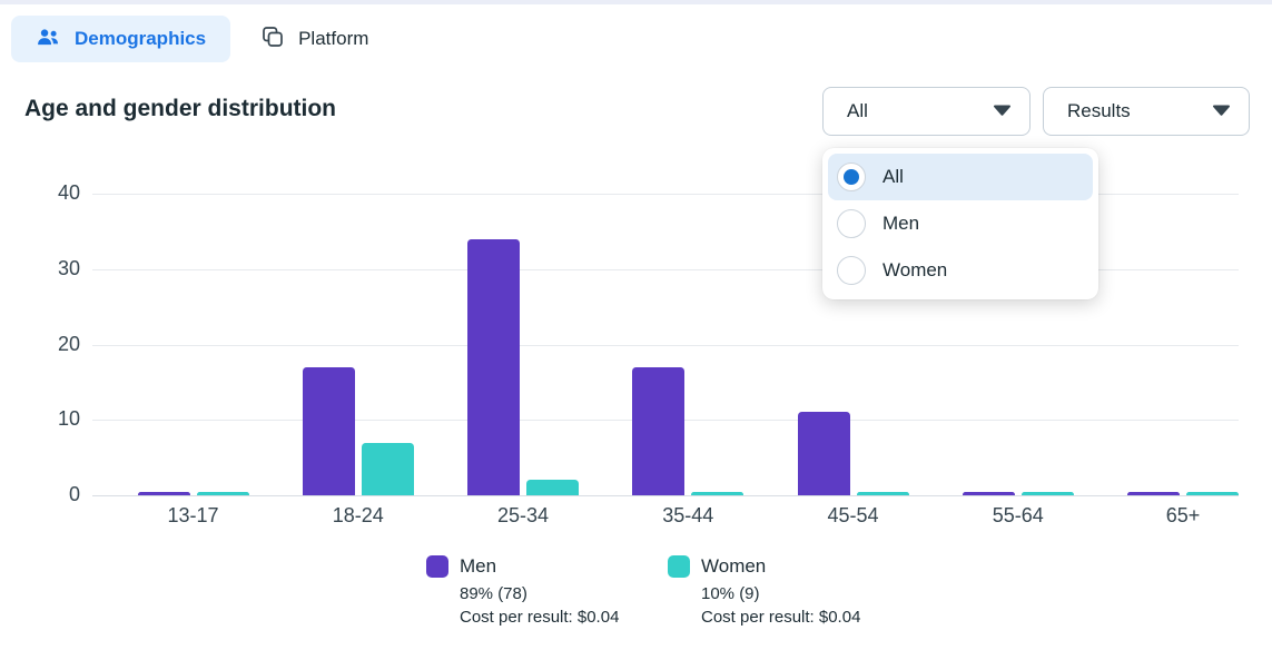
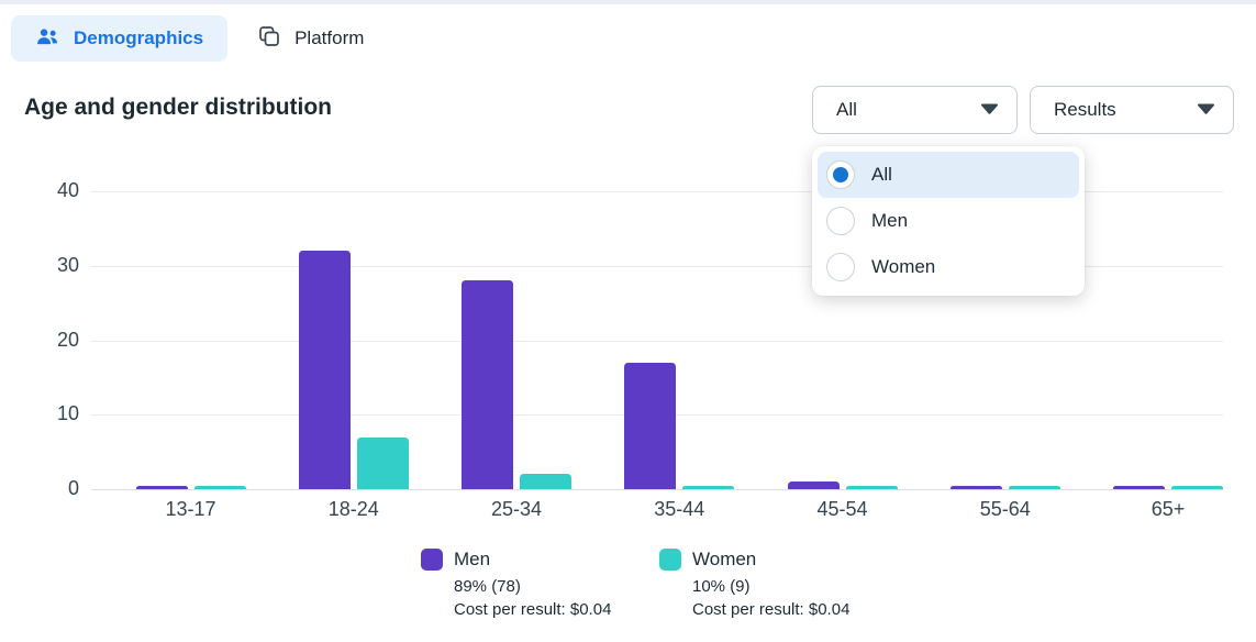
Men/18-24: 17 -> 32
Men/25-34: 34 -> 28
Men/45-54: 11 -> 1
